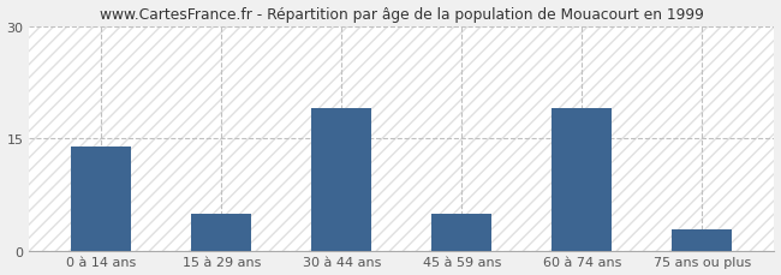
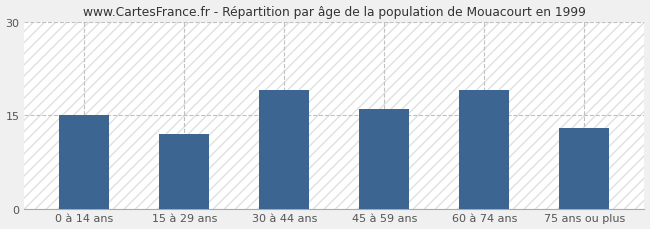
0 à 14 ans: 14 -> 15
15 à 29 ans: 5 -> 12
45 à 59 ans: 5 -> 16
75 ans ou plus: 3 -> 13
